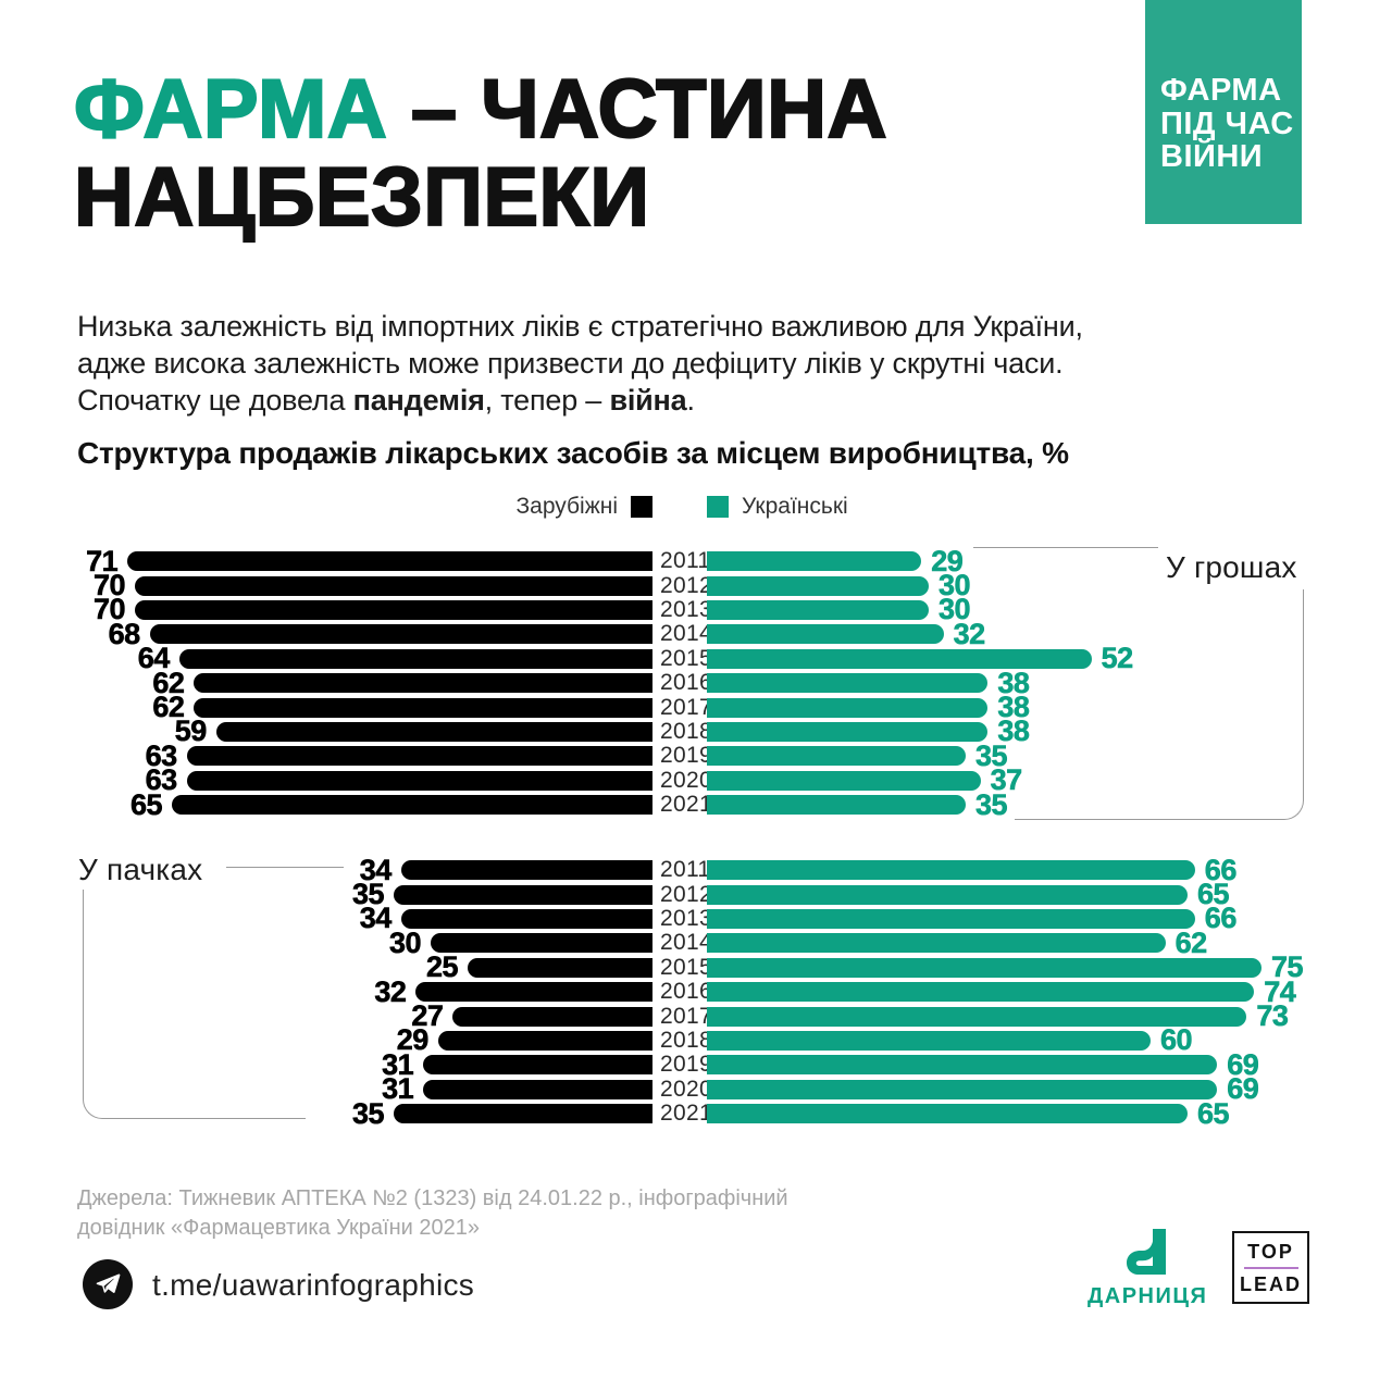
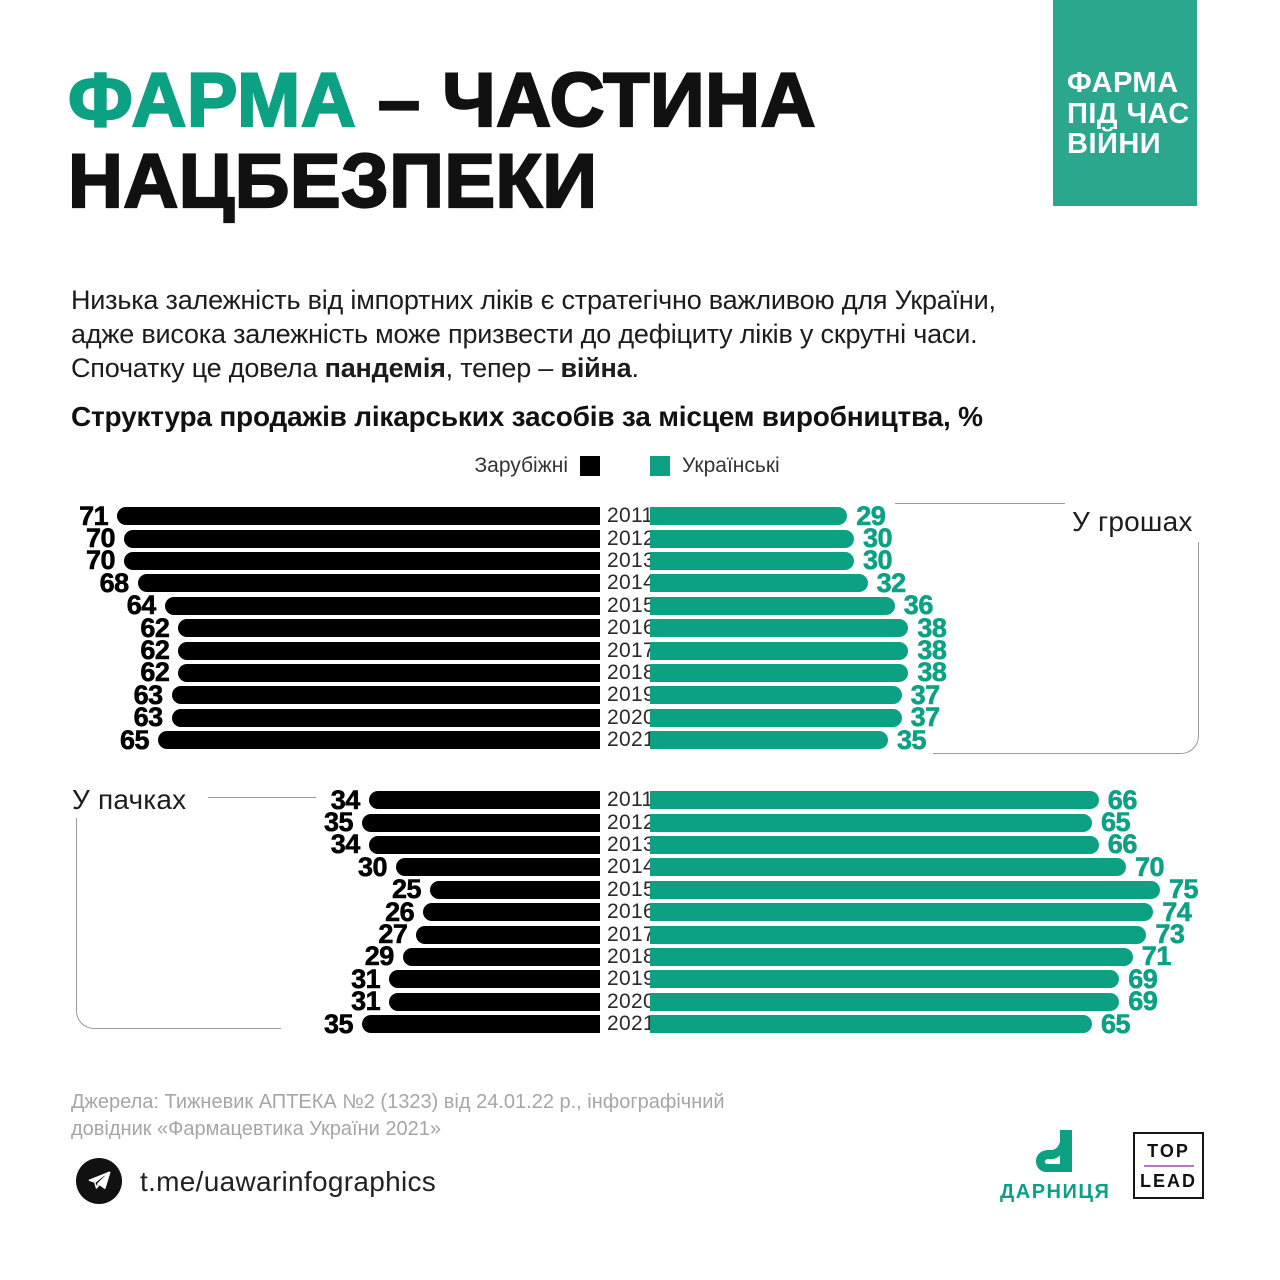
У грошах/Українські/2015: 52 -> 36
У грошах/Зарубіжні/2018: 59 -> 62
У грошах/Українські/2019: 35 -> 37
У пачках/Українські/2014: 62 -> 70
У пачках/Зарубіжні/2016: 32 -> 26
У пачках/Українські/2018: 60 -> 71
